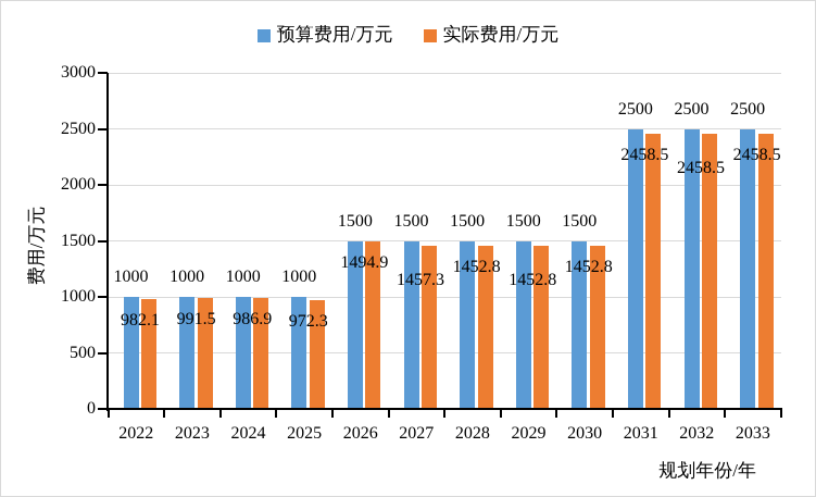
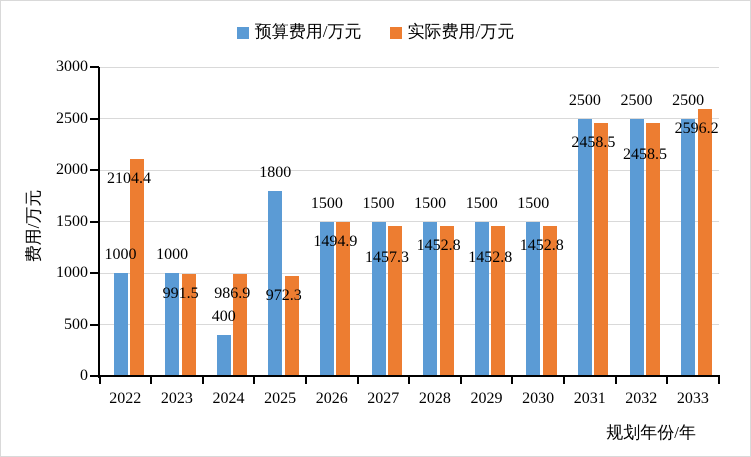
实际费用/万元/2022: 982.1 -> 2104.4
预算费用/万元/2024: 1000 -> 400
预算费用/万元/2025: 1000 -> 1800
实际费用/万元/2033: 2458.5 -> 2596.2
